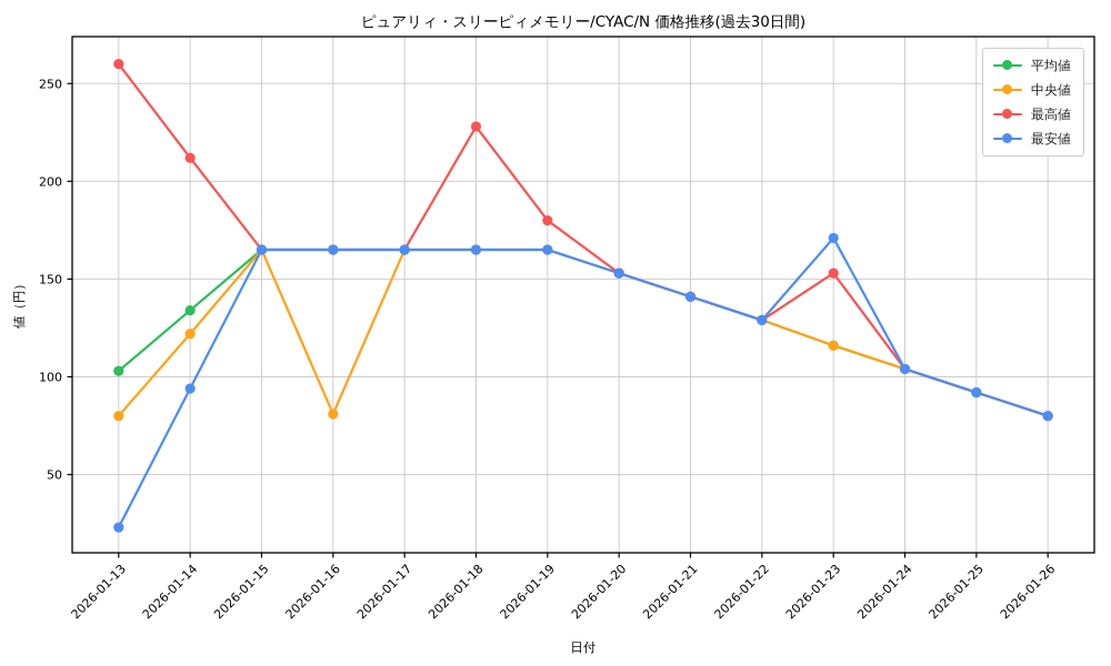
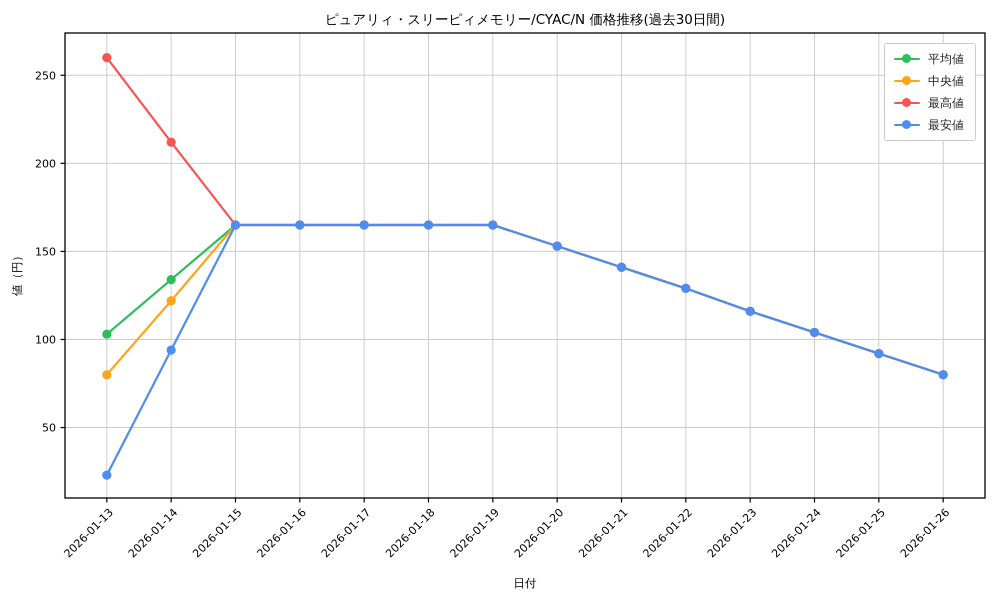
中央値/2026-01-16: 81 -> 165
最高値/2026-01-18: 228 -> 165
最高値/2026-01-19: 180 -> 165
最高値/2026-01-23: 153 -> 116
最安値/2026-01-23: 171 -> 116
